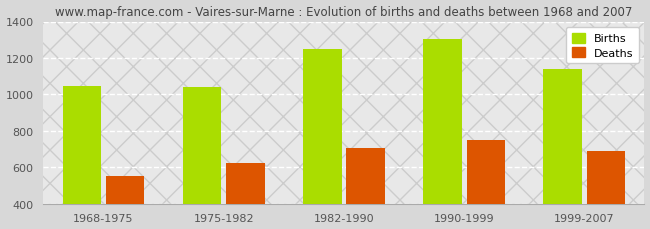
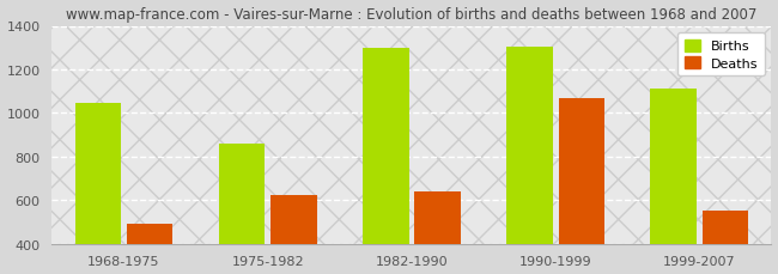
Deaths/1968-1975: 550 -> 490
Births/1975-1982: 1040 -> 860
Births/1982-1990: 1250 -> 1300
Deaths/1982-1990: 700 -> 640
Deaths/1990-1999: 750 -> 1070
Births/1999-2007: 1140 -> 1110
Deaths/1999-2007: 690 -> 550
